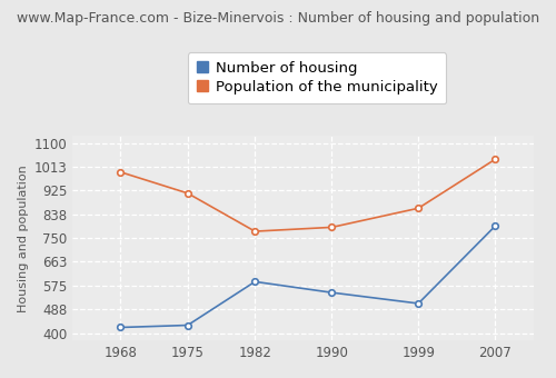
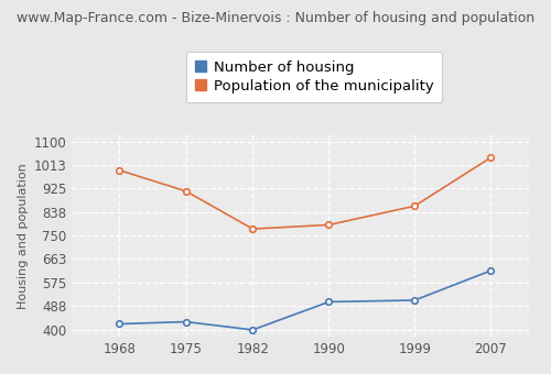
Number of housing/1982: 590 -> 400
Number of housing/1990: 550 -> 504
Number of housing/2007: 795 -> 620
